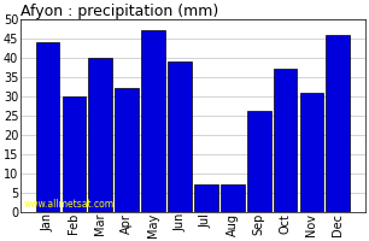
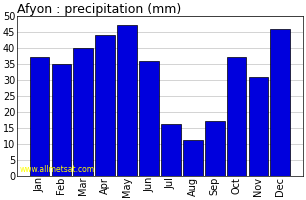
Jan: 44 -> 37
Feb: 30 -> 35
Apr: 32 -> 44
Jun: 39 -> 36
Jul: 7 -> 16
Aug: 7 -> 11
Sep: 26 -> 17
